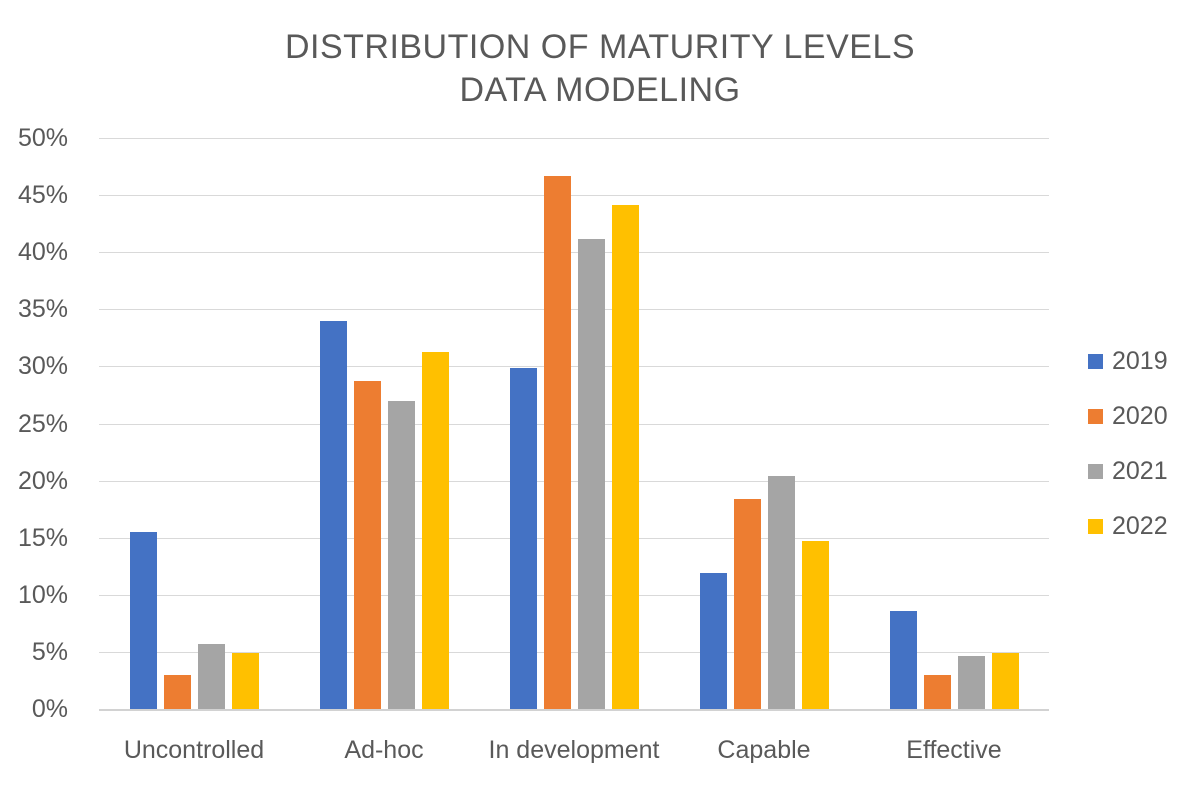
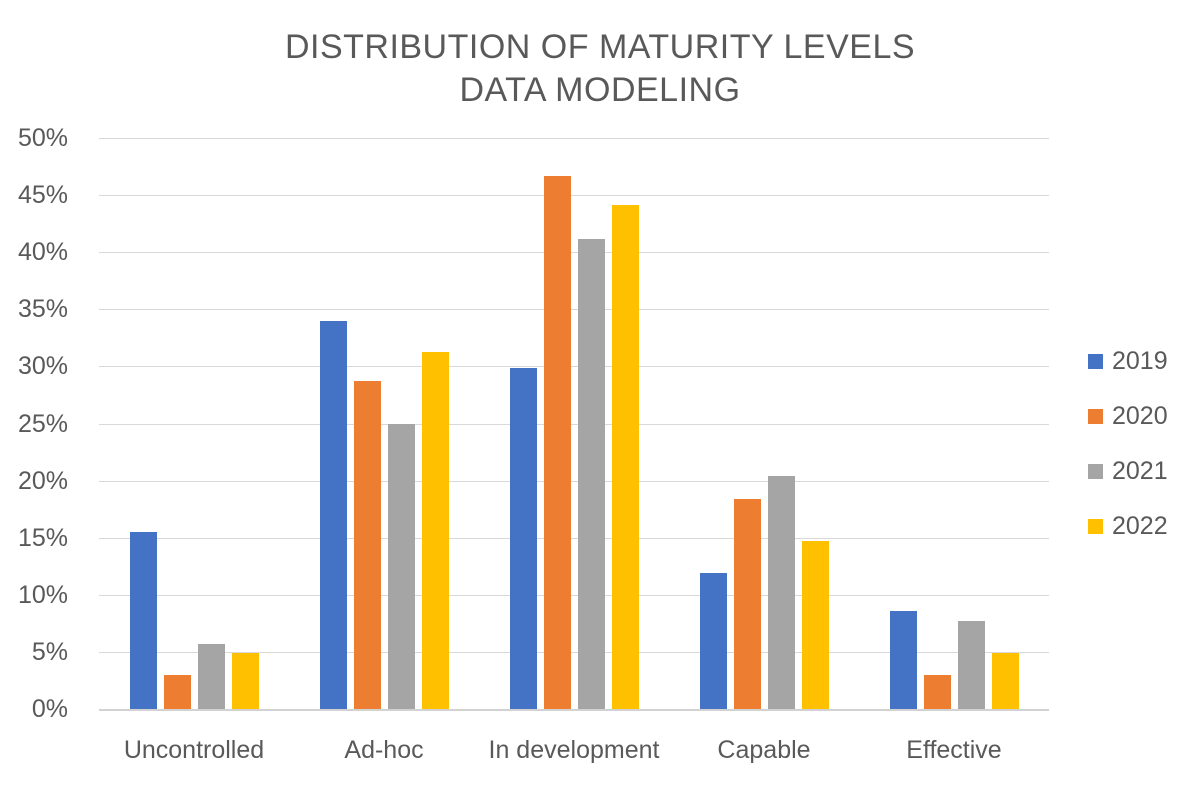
2021/Ad-hoc: 27.0% -> 25.0%
2021/Effective: 4.6% -> 7.7%
